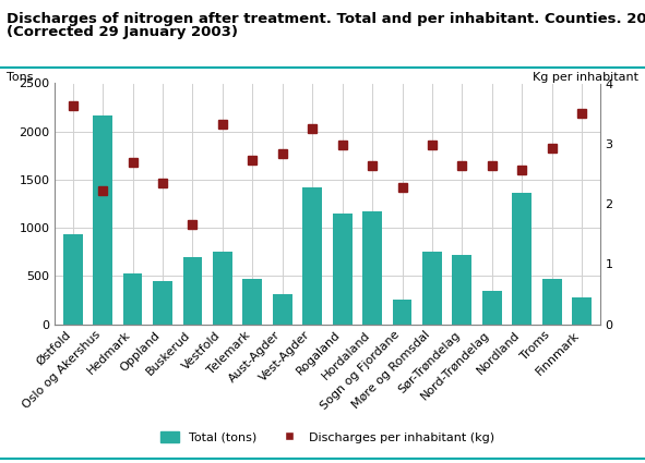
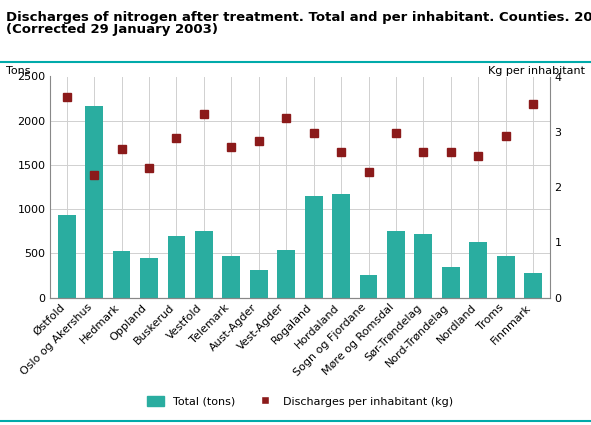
Discharges per inhabitant (kg)/Buskerud: 1.66 -> 2.88
Total (tons)/Vest-Agder: 1420 -> 540
Total (tons)/Nordland: 1360 -> 630
